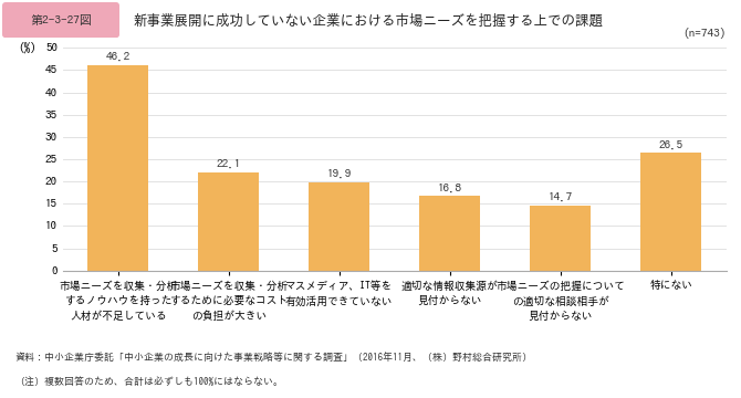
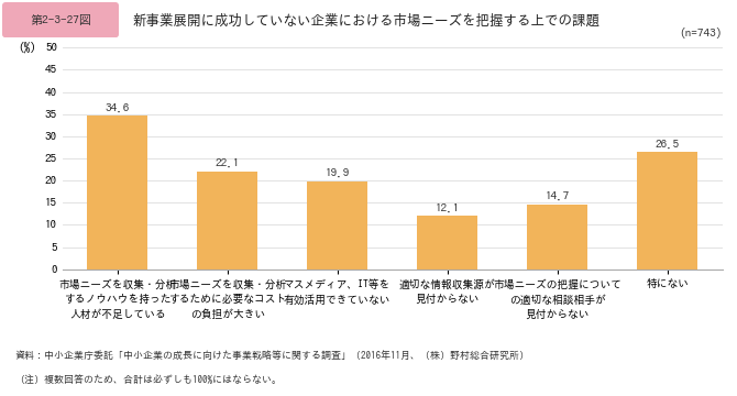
市場ニーズを収集・分析 するノウハウを持った 人材が不足している: 46.2 -> 34.6
適切な情報収集源が 見付からない: 16.8 -> 12.1
